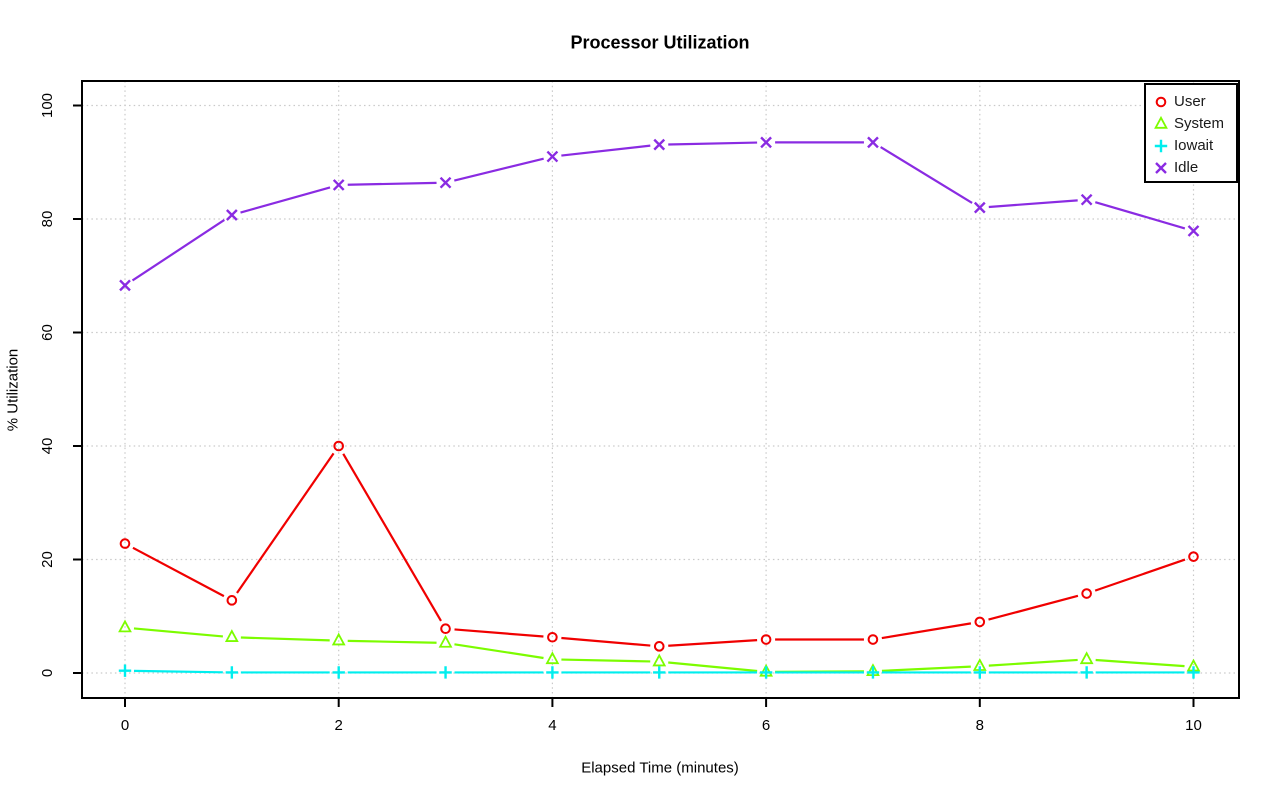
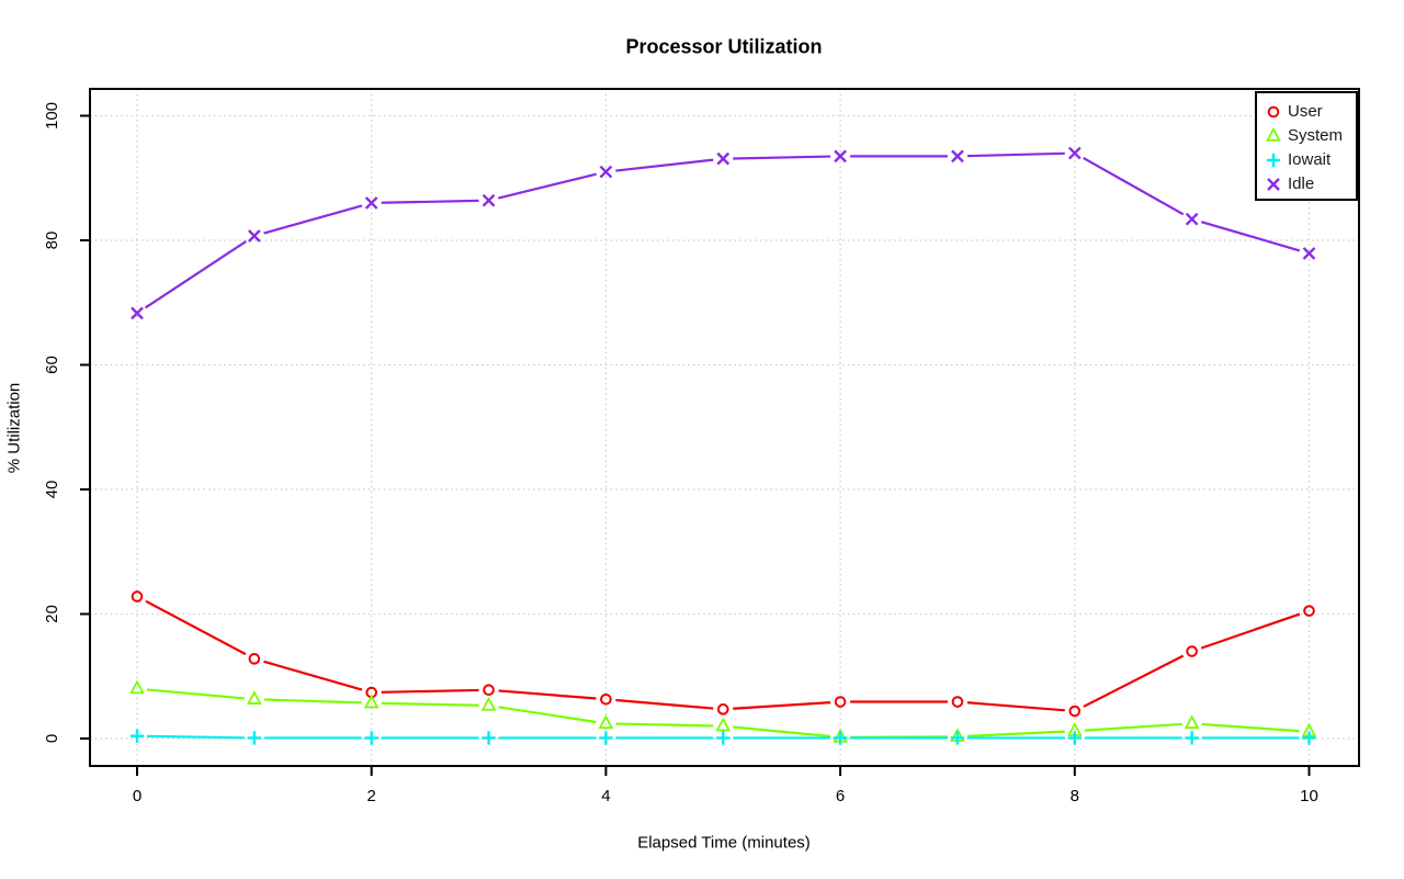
User/2: 40 -> 7
User/8: 9 -> 4
Idle/8: 82 -> 94
